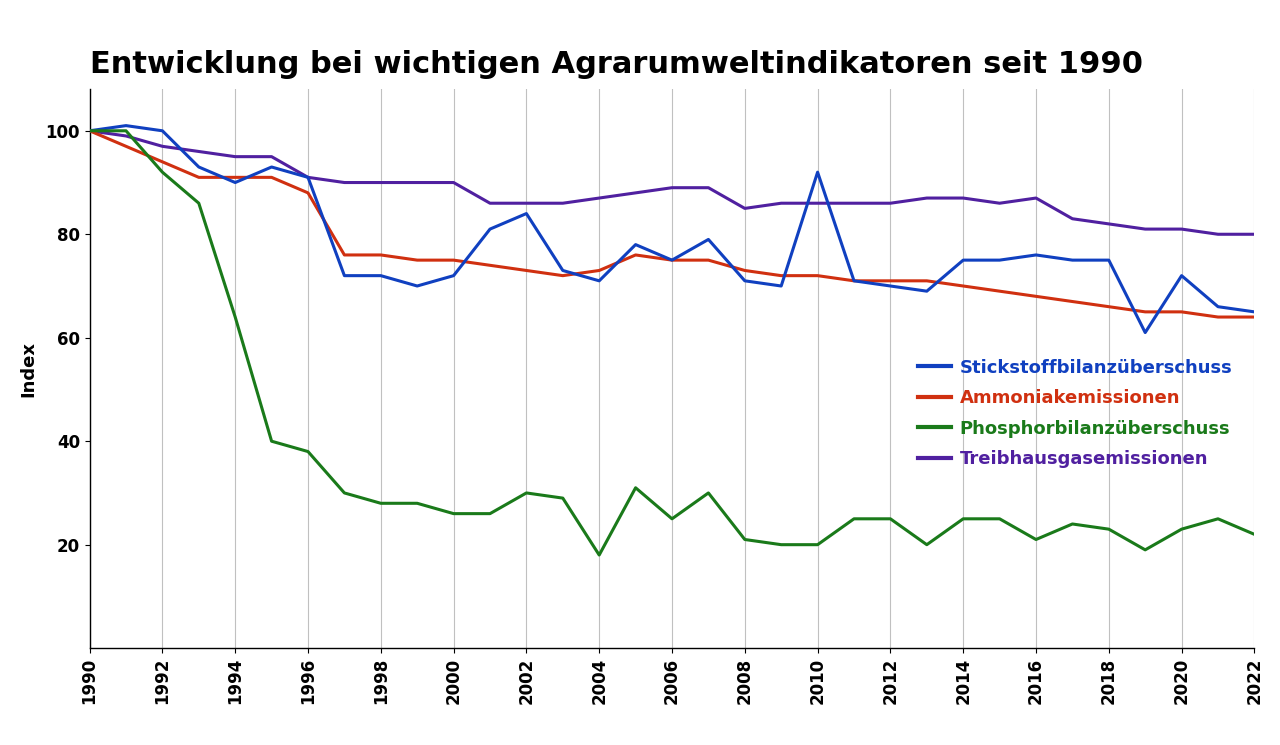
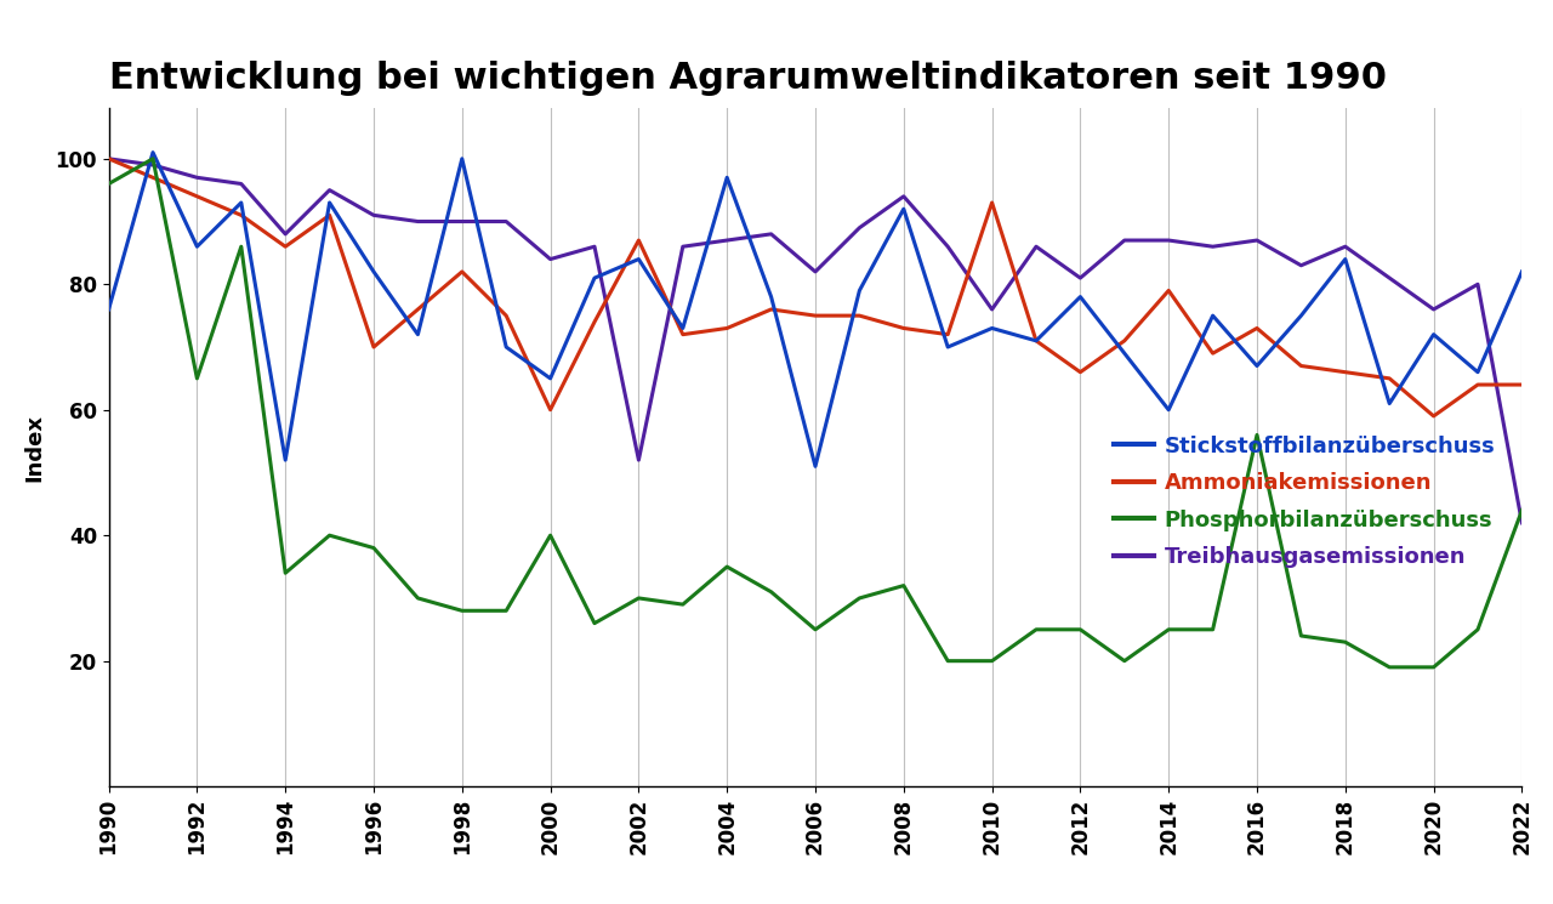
Stickstoffbilanzüberschuss/1990: 100 -> 76
Phosphorbilanzüberschuss/1990: 100 -> 96
Stickstoffbilanzüberschuss/1992: 100 -> 86
Phosphorbilanzüberschuss/1992: 92 -> 65
Stickstoffbilanzüberschuss/1994: 90 -> 52
Ammoniakemissionen/1994: 91 -> 86
Phosphorbilanzüberschuss/1994: 64 -> 34
Treibhausgasemissionen/1994: 95 -> 88
Stickstoffbilanzüberschuss/1996: 91 -> 82
Ammoniakemissionen/1996: 88 -> 70
Stickstoffbilanzüberschuss/1998: 72 -> 100
Ammoniakemissionen/1998: 76 -> 82
Stickstoffbilanzüberschuss/2000: 72 -> 65
Ammoniakemissionen/2000: 75 -> 60
Phosphorbilanzüberschuss/2000: 26 -> 40
Treibhausgasemissionen/2000: 90 -> 84
Ammoniakemissionen/2002: 73 -> 87
Treibhausgasemissionen/2002: 86 -> 52
Stickstoffbilanzüberschuss/2004: 71 -> 97
Phosphorbilanzüberschuss/2004: 18 -> 35
Stickstoffbilanzüberschuss/2006: 75 -> 51
Treibhausgasemissionen/2006: 89 -> 82
Stickstoffbilanzüberschuss/2008: 71 -> 92
Phosphorbilanzüberschuss/2008: 21 -> 32
Treibhausgasemissionen/2008: 85 -> 94
Stickstoffbilanzüberschuss/2010: 92 -> 73
Ammoniakemissionen/2010: 72 -> 93
Treibhausgasemissionen/2010: 86 -> 76
Stickstoffbilanzüberschuss/2012: 70 -> 78
Ammoniakemissionen/2012: 71 -> 66
Treibhausgasemissionen/2012: 86 -> 81
Stickstoffbilanzüberschuss/2014: 75 -> 60
Ammoniakemissionen/2014: 70 -> 79
Stickstoffbilanzüberschuss/2016: 76 -> 67
Ammoniakemissionen/2016: 68 -> 73
Phosphorbilanzüberschuss/2016: 21 -> 56
Stickstoffbilanzüberschuss/2018: 75 -> 84
Treibhausgasemissionen/2018: 82 -> 86
Ammoniakemissionen/2020: 65 -> 59
Phosphorbilanzüberschuss/2020: 23 -> 19
Treibhausgasemissionen/2020: 81 -> 76
Stickstoffbilanzüberschuss/2022: 65 -> 82
Phosphorbilanzüberschuss/2022: 22 -> 44
Treibhausgasemissionen/2022: 80 -> 42
